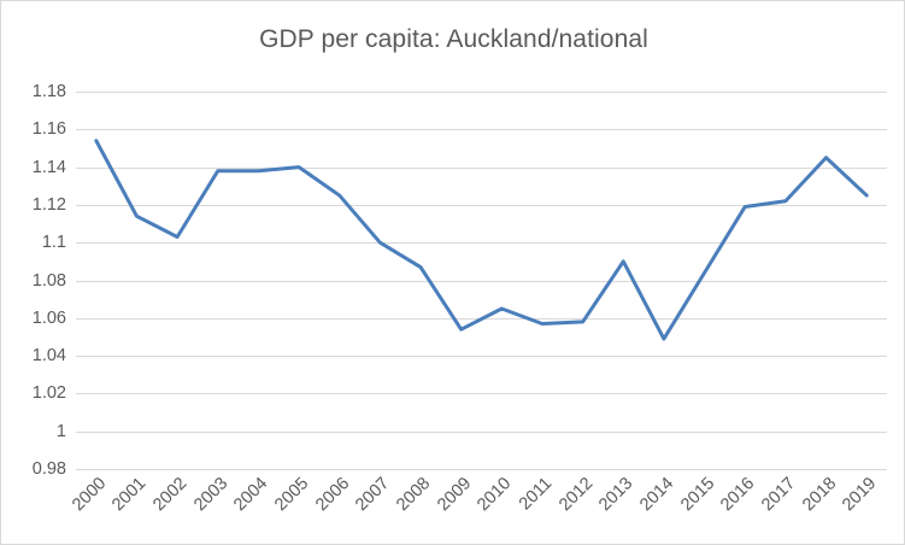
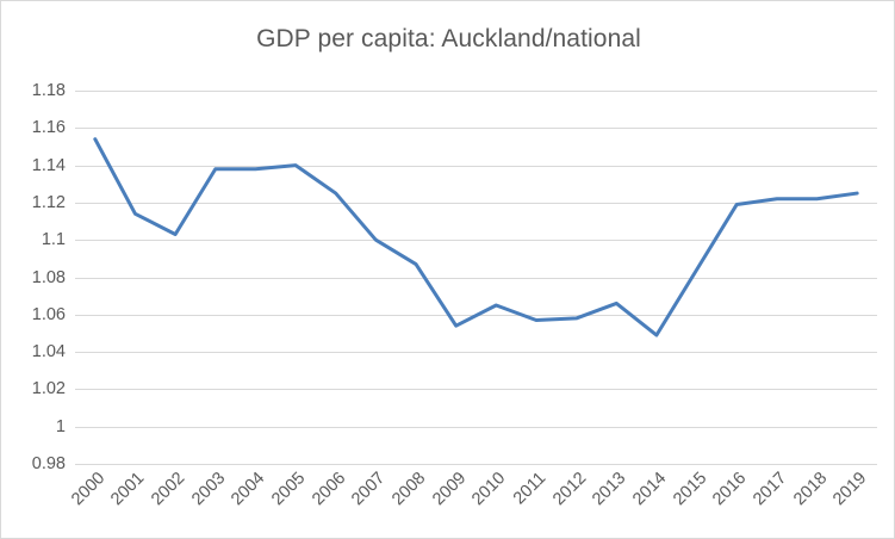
2013: 1.090 -> 1.066
2018: 1.145 -> 1.122
